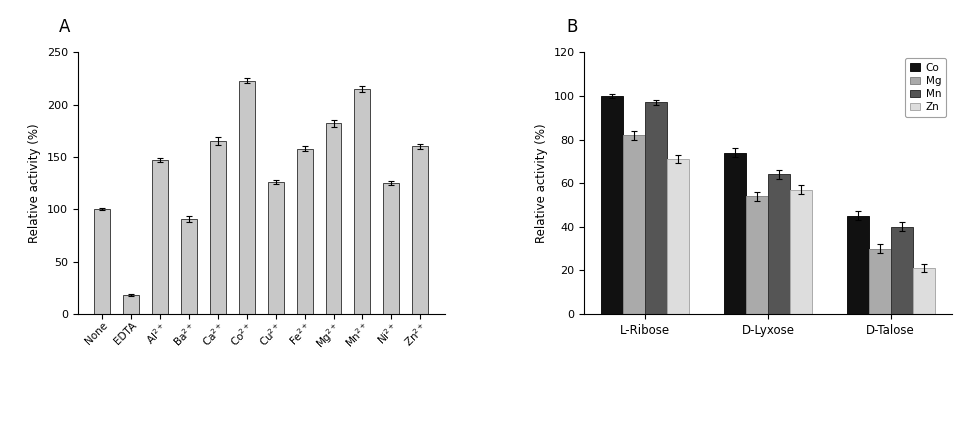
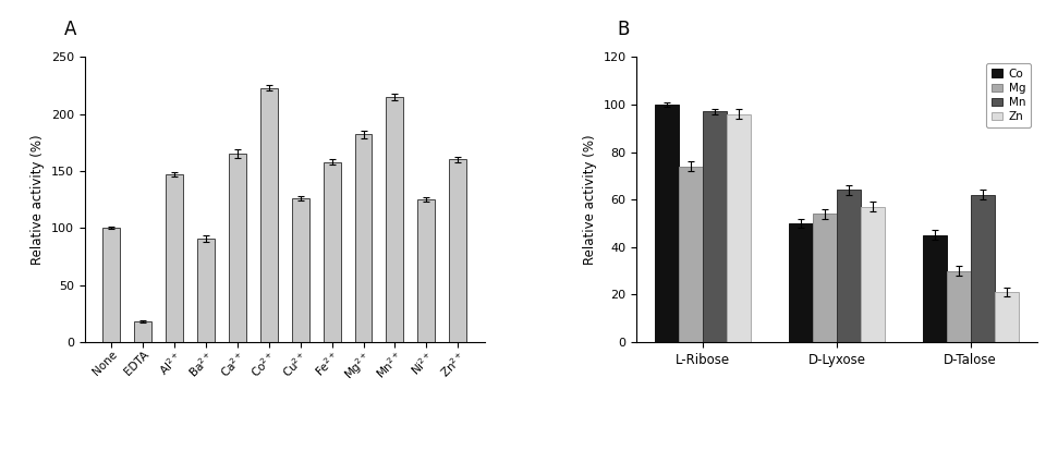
Mg/L-Ribose: 82 -> 74
Zn/L-Ribose: 71 -> 96
Co/D-Lyxose: 74 -> 50
Mn/D-Talose: 40 -> 62
